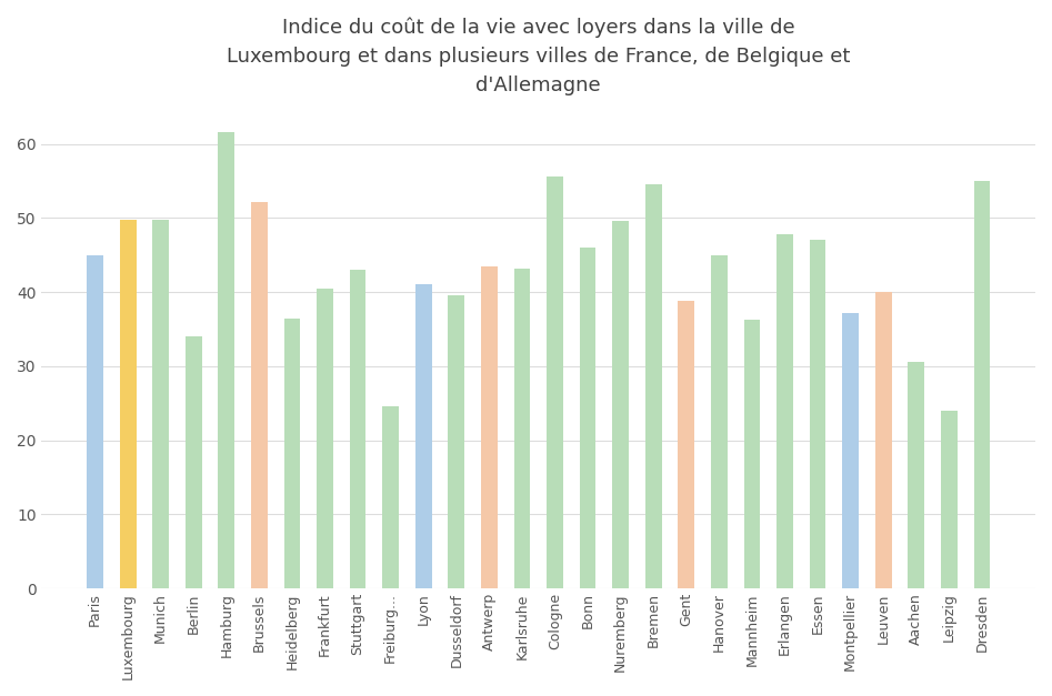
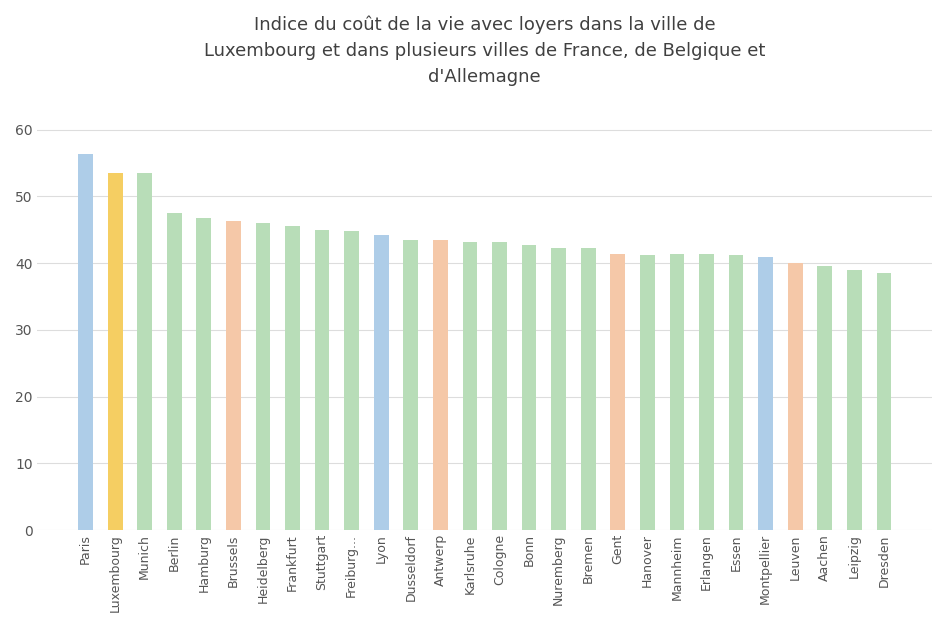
Paris: 45.0 -> 56.3
Luxembourg: 49.8 -> 53.5
Munich: 49.8 -> 53.5
Berlin: 34.0 -> 47.5
Hamburg: 61.6 -> 46.7
Brussels: 52.2 -> 46.3
Heidelberg: 36.4 -> 46.0
Frankfurt: 40.4 -> 45.5
Stuttgart: 43.0 -> 45.0
Freiburg...: 24.6 -> 44.8
Lyon: 41.0 -> 44.2
Dusseldorf: 39.6 -> 43.5
Cologne: 55.6 -> 43.2
Bonn: 46.0 -> 42.7
Nuremberg: 49.6 -> 42.3
Bremen: 54.6 -> 42.2
Gent: 38.8 -> 41.3
Hanover: 45.0 -> 41.2
Mannheim: 36.2 -> 41.4
Erlangen: 47.8 -> 41.4
Essen: 47.0 -> 41.2
Montpellier: 37.2 -> 40.9
Aachen: 30.6 -> 39.5
Leipzig: 24.0 -> 39.0
Dresden: 55.0 -> 38.5
